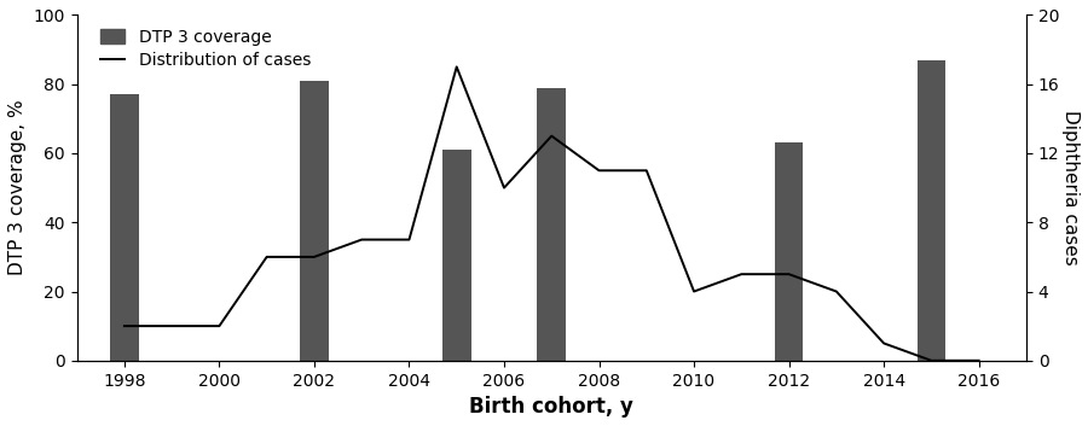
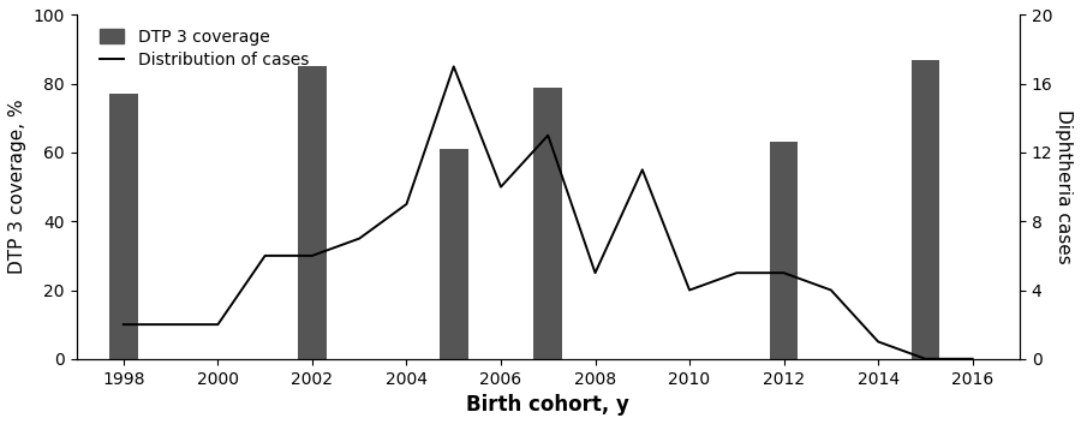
DTP 3 coverage/2002: 81 -> 85
Distribution of cases/2004: 7 -> 9
Distribution of cases/2008: 11 -> 5
